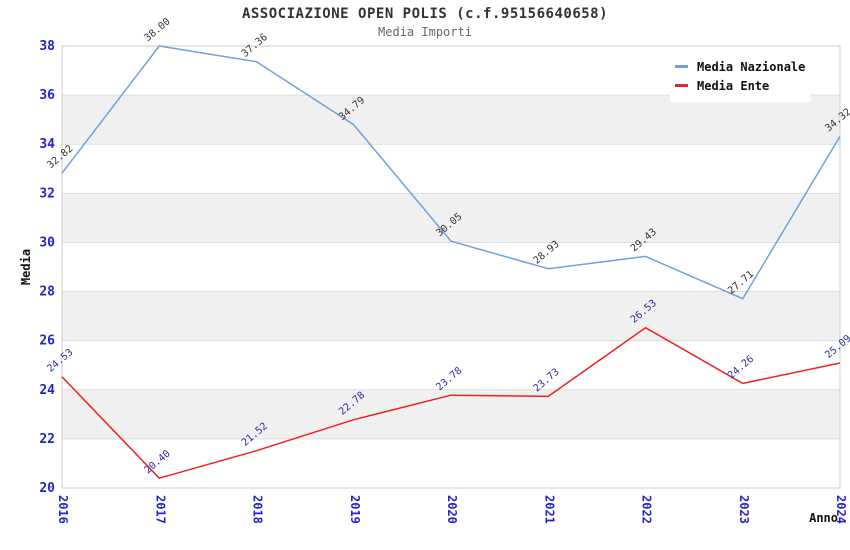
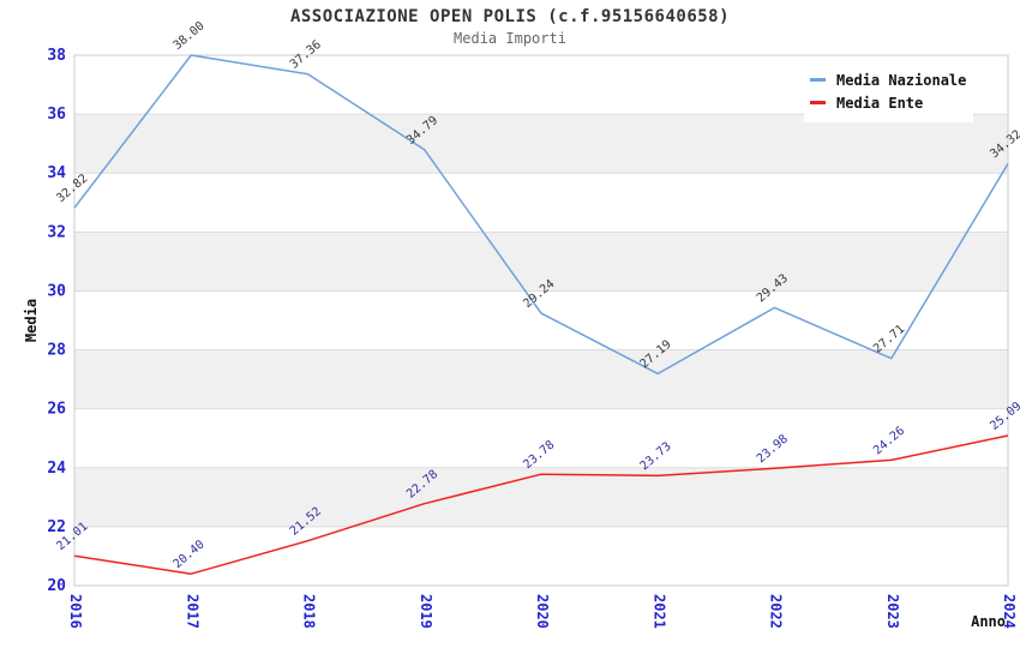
Media Ente/2016: 24.53 -> 21.01
Media Nazionale/2020: 30.05 -> 29.24
Media Nazionale/2021: 28.93 -> 27.19
Media Ente/2022: 26.53 -> 23.98
